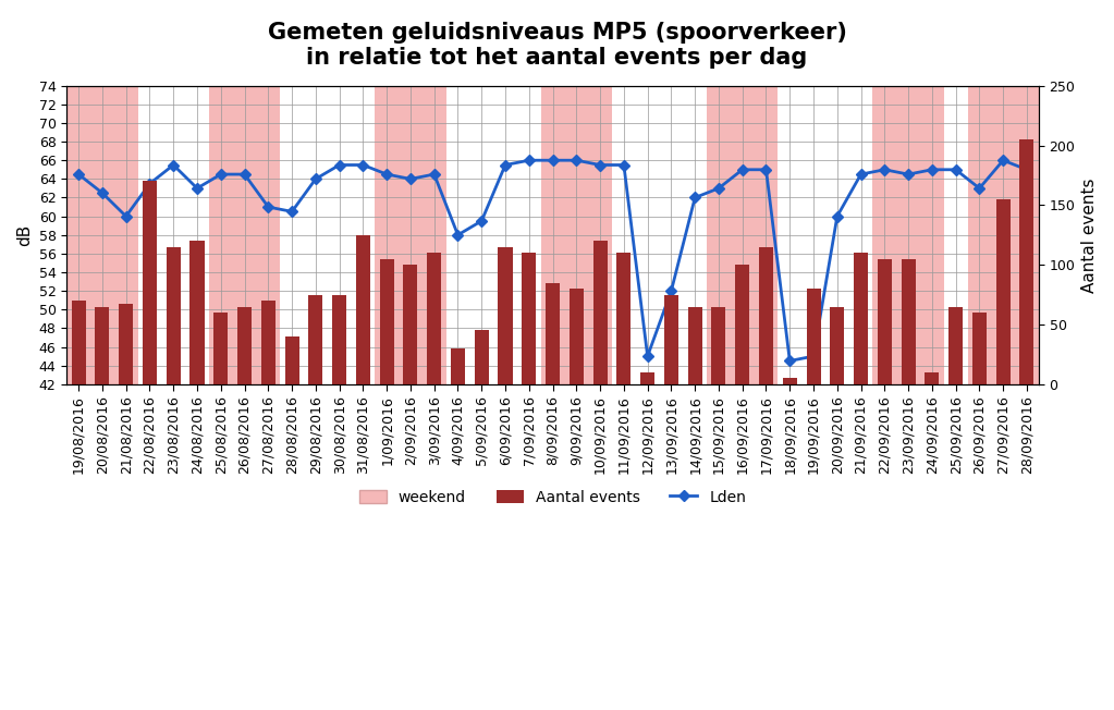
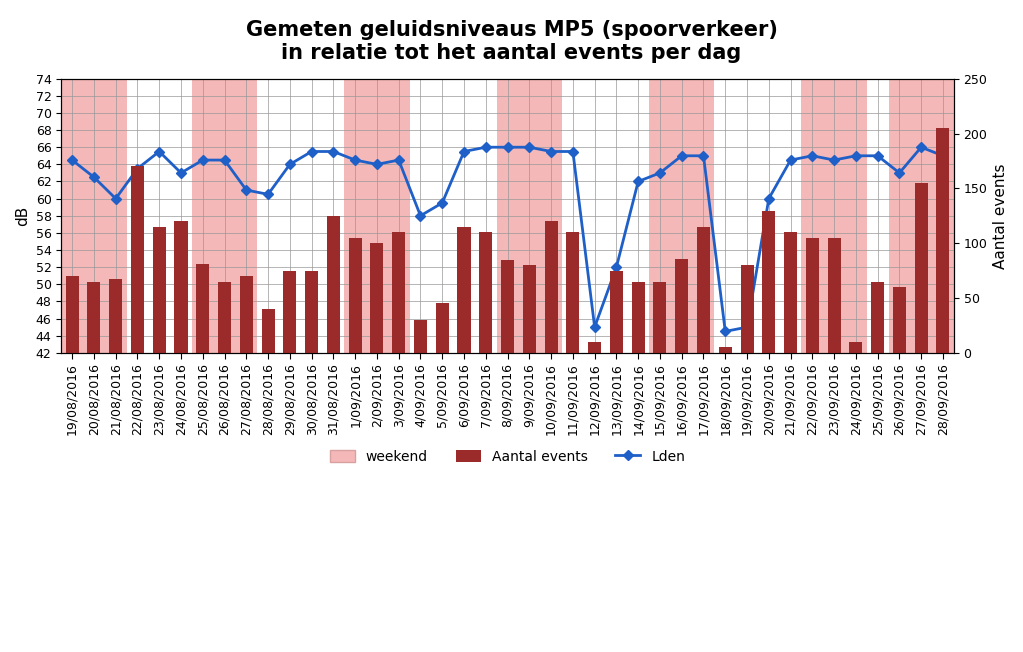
Aantal events/25/08/2016: 60 -> 81
Aantal events/16/09/2016: 100 -> 86
Aantal events/20/09/2016: 65 -> 129
